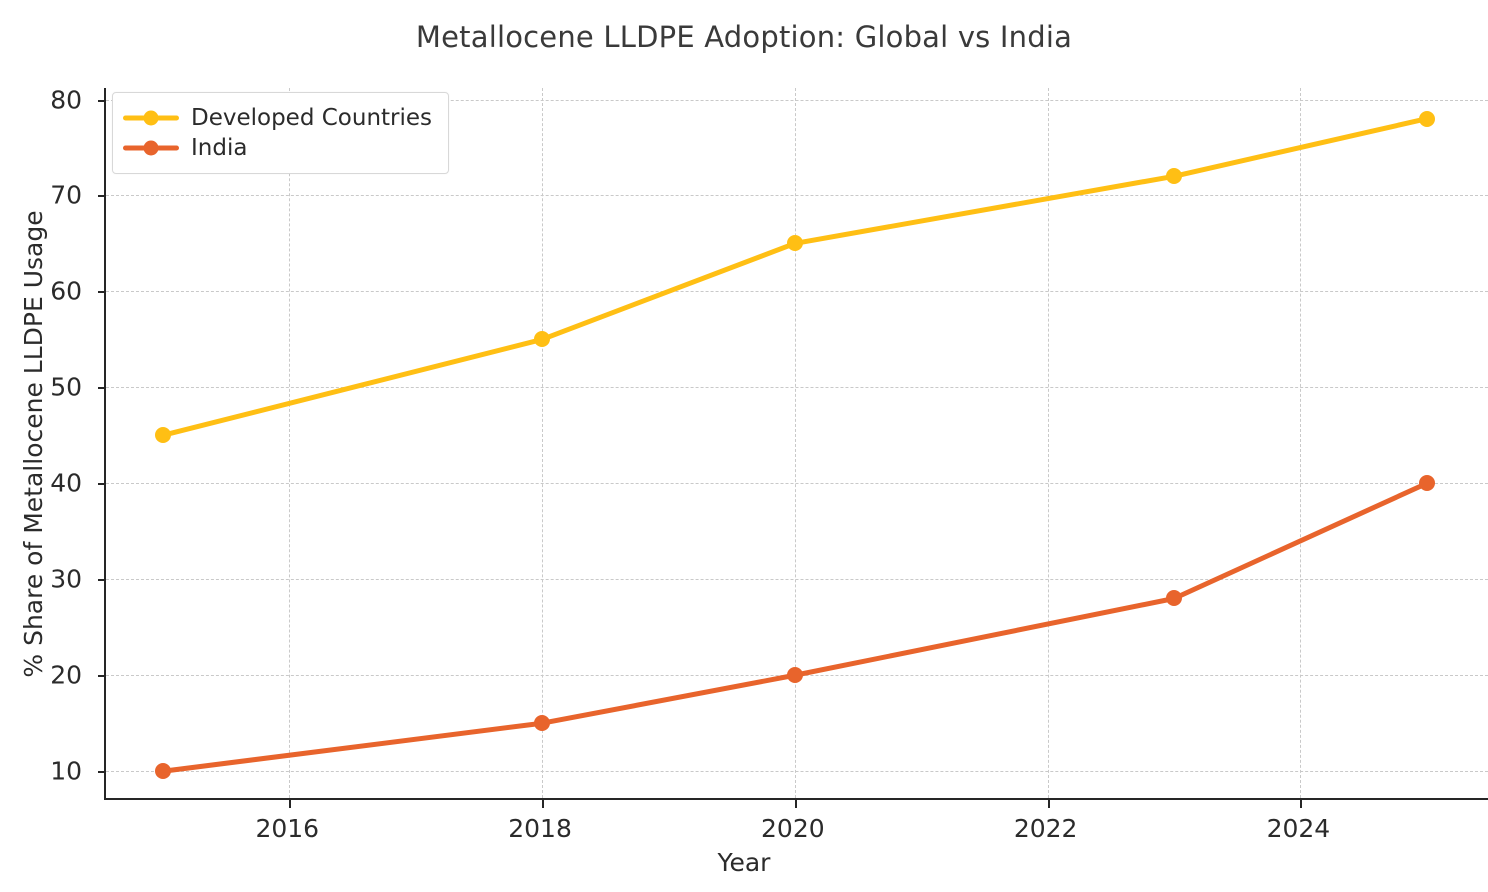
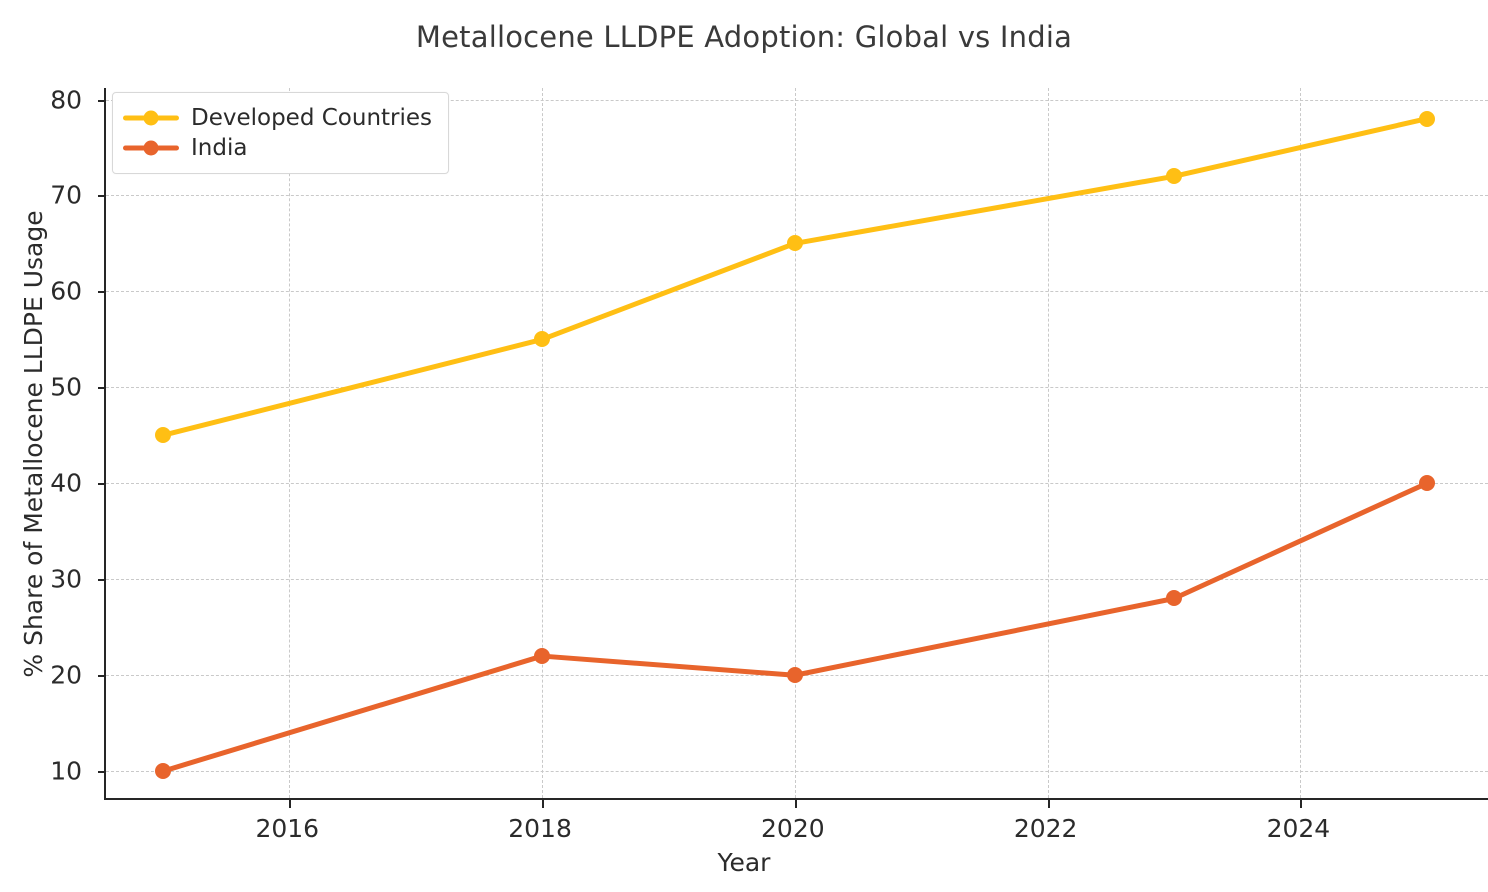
India/2018: 15 -> 22
